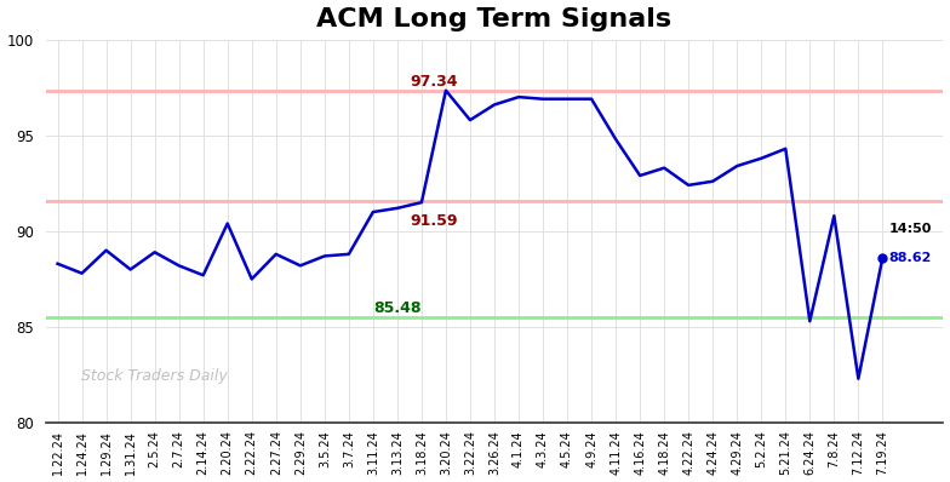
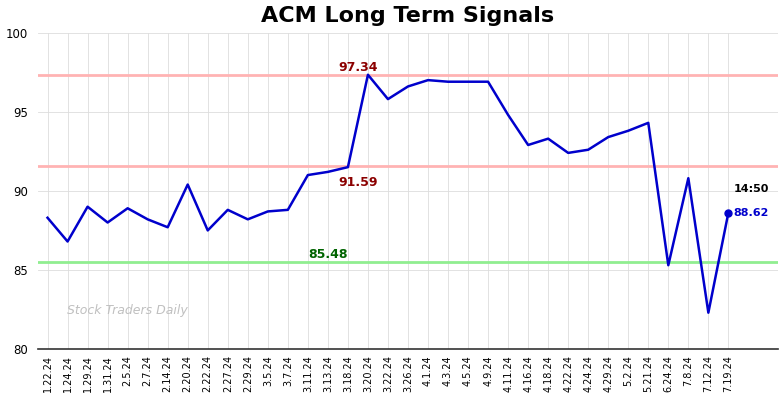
1.24.24: 87.8 -> 86.8
